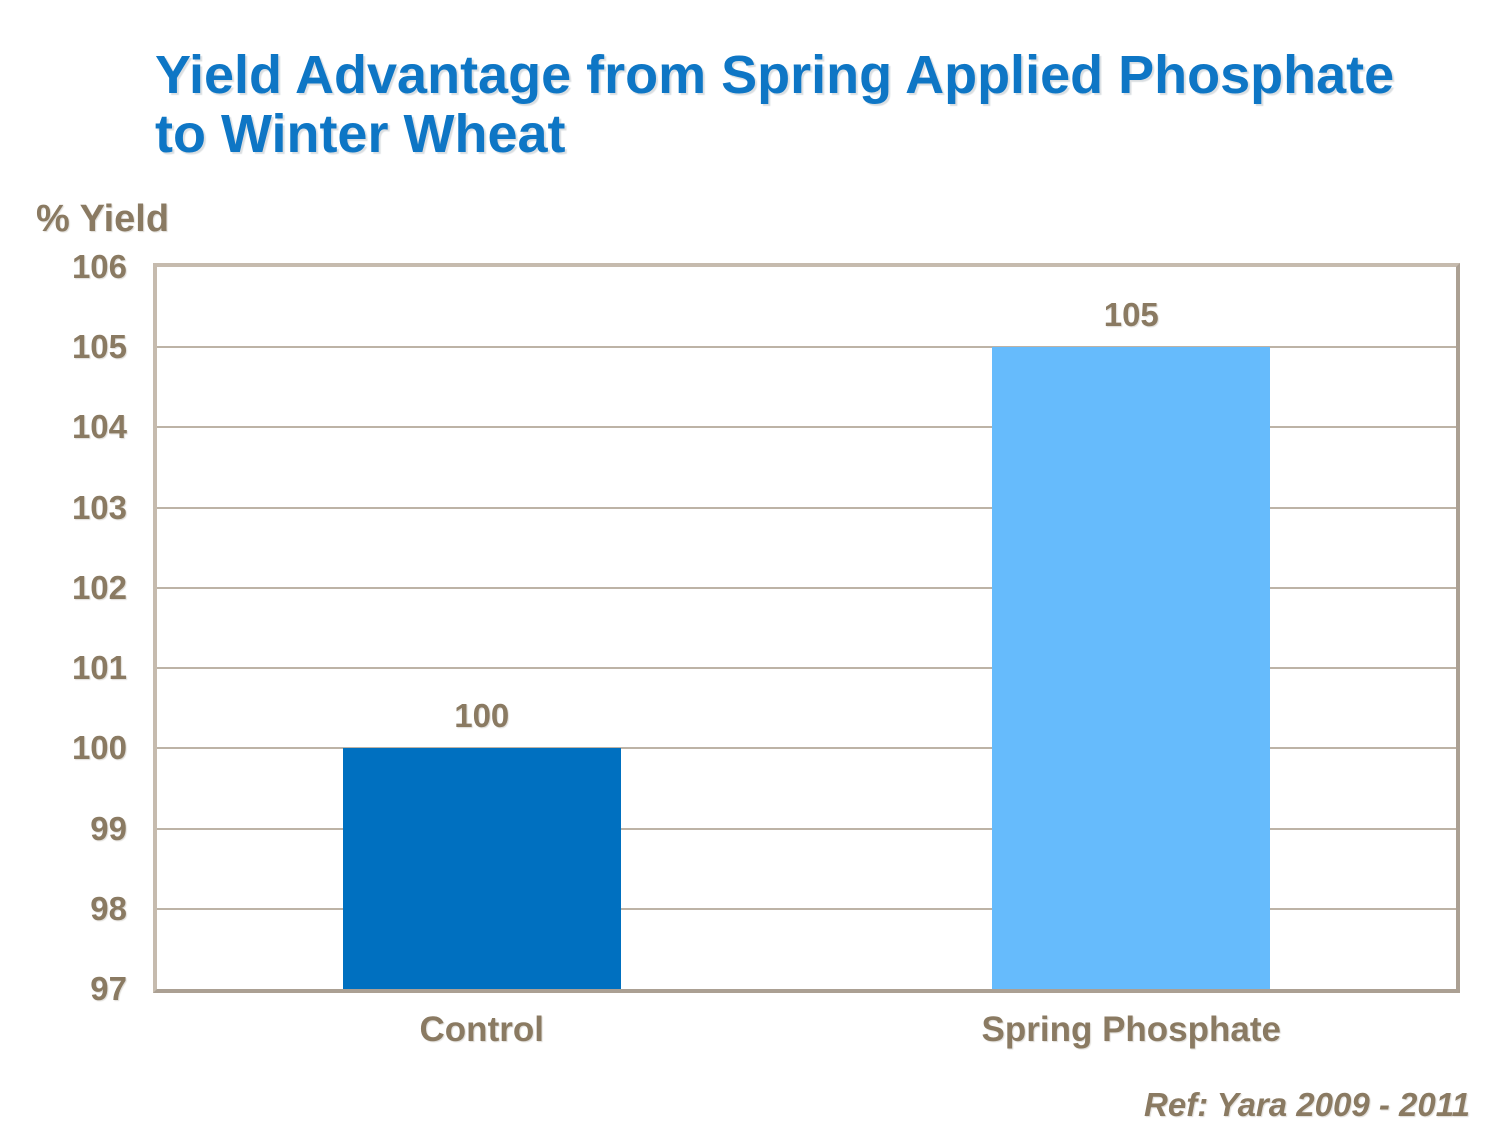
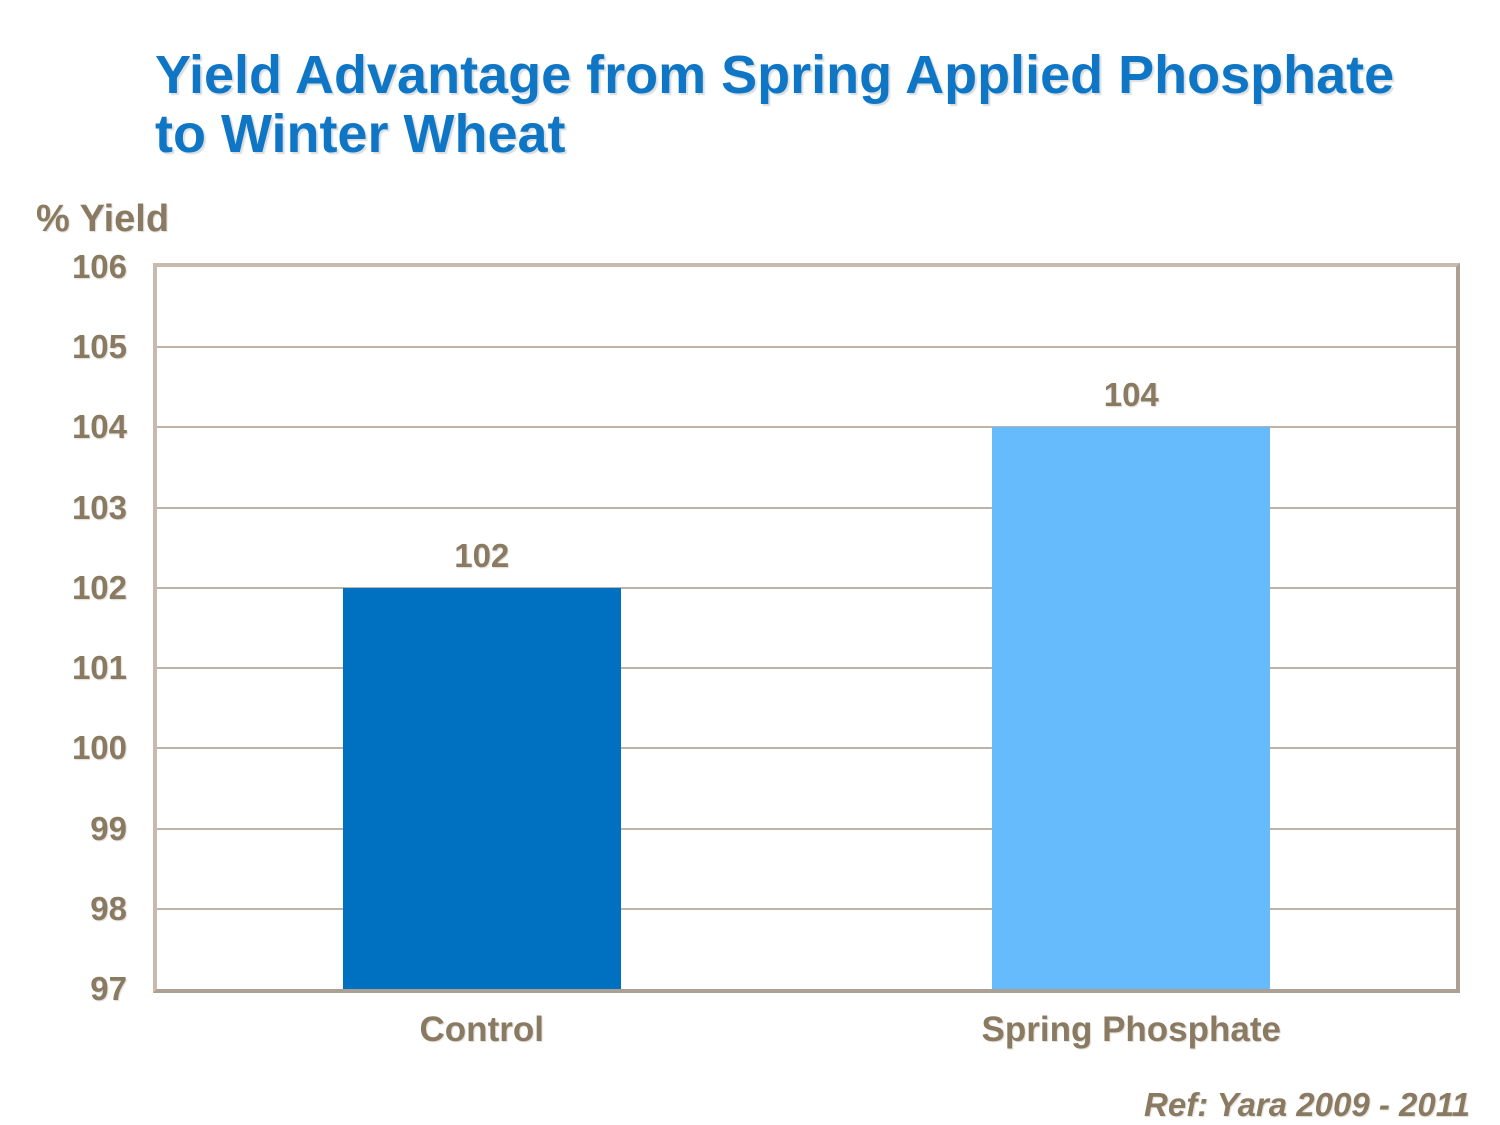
Control: 100 -> 102
Spring Phosphate: 105 -> 104
